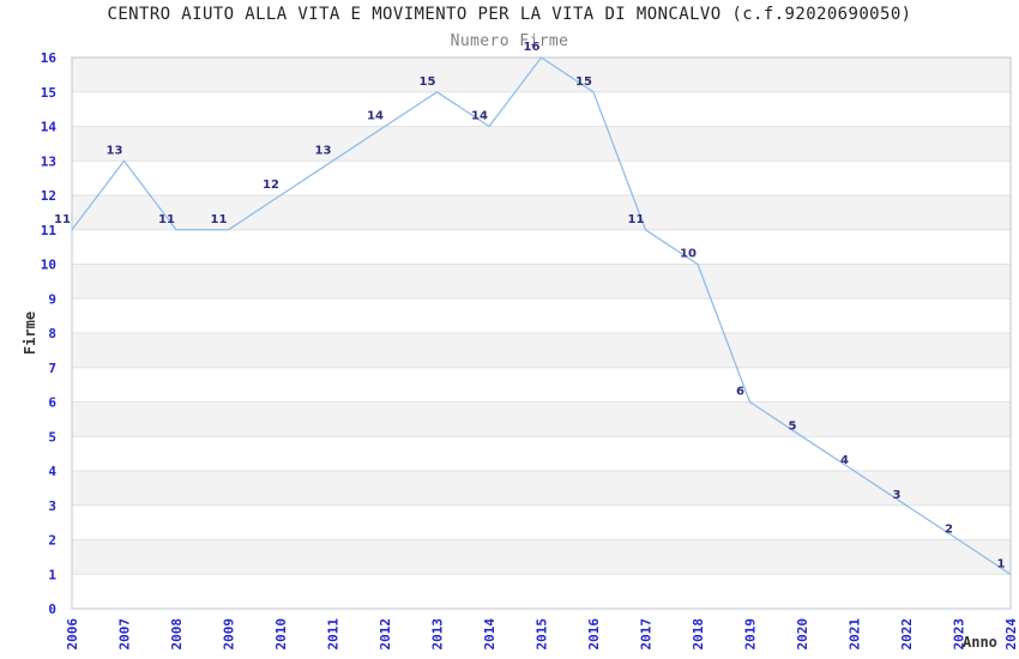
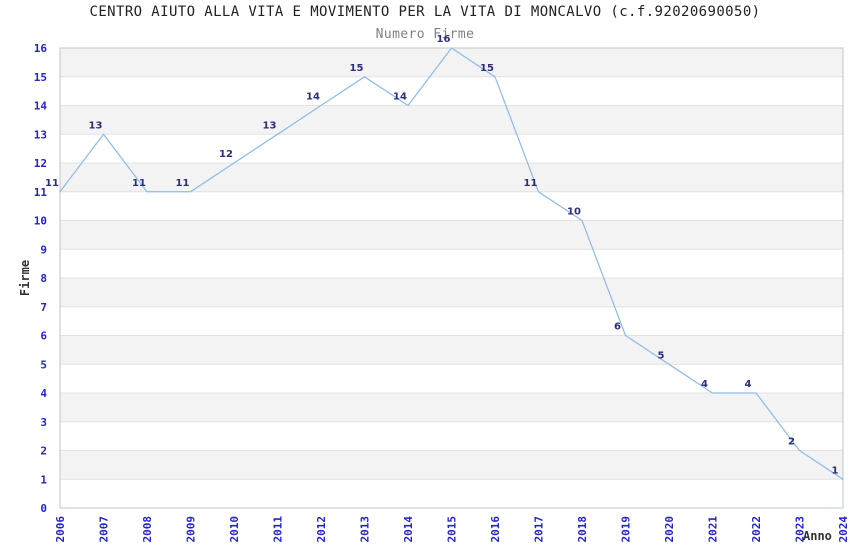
2022: 3 -> 4
